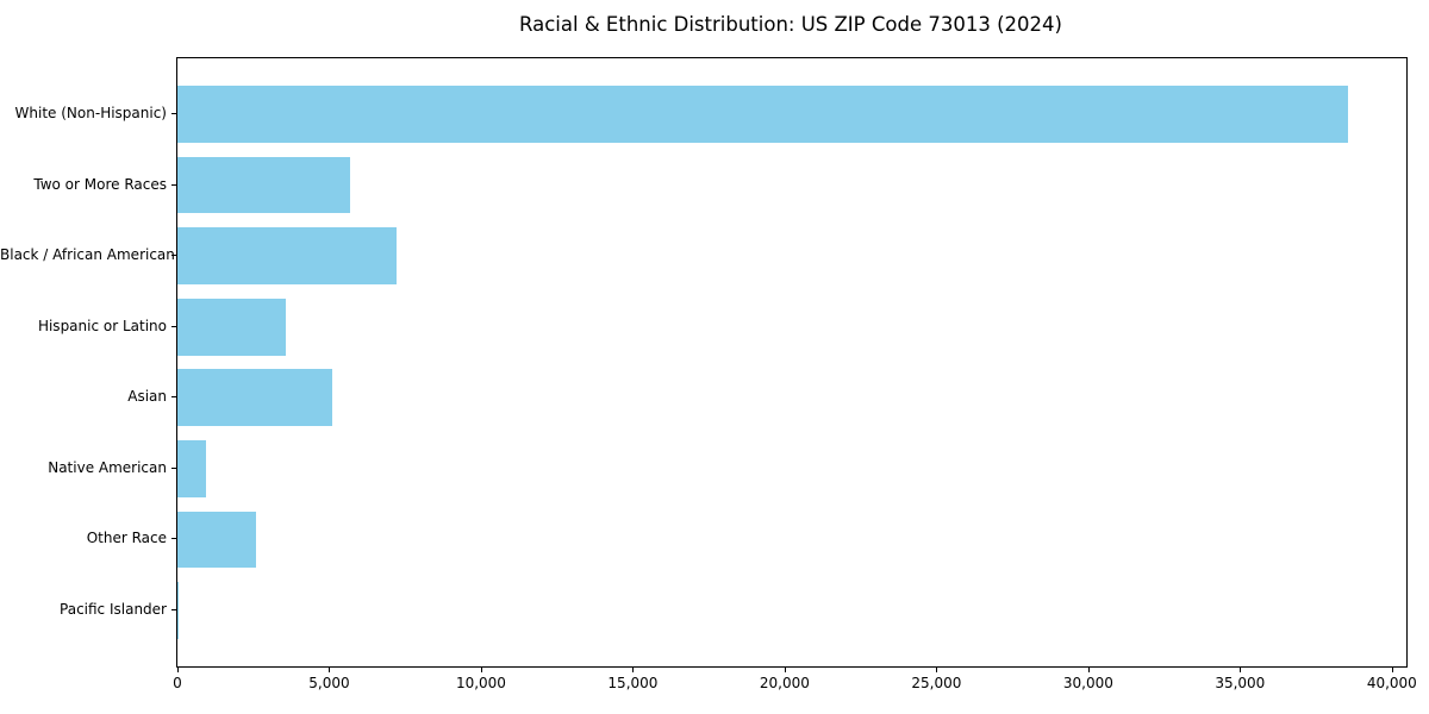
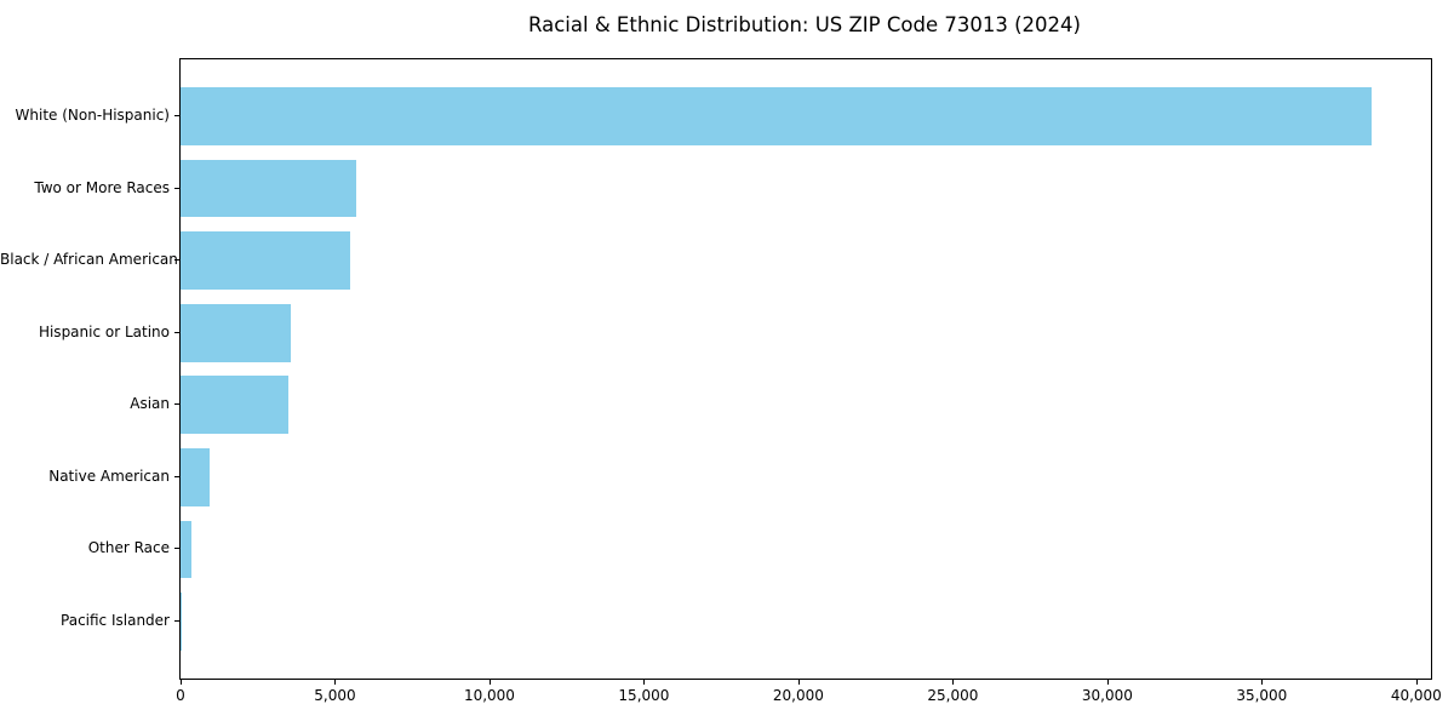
Black / African American: 7200 -> 5500
Asian: 5100 -> 3500
Other Race: 2600 -> 400
